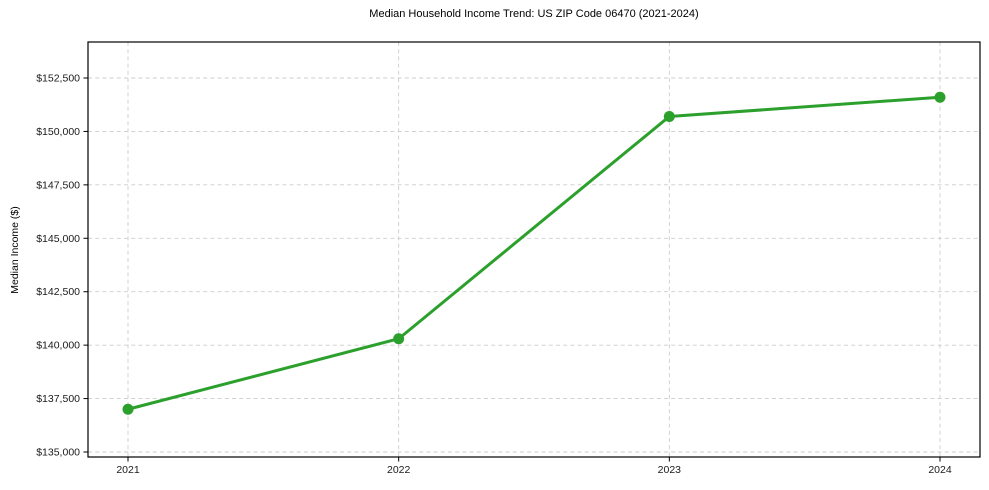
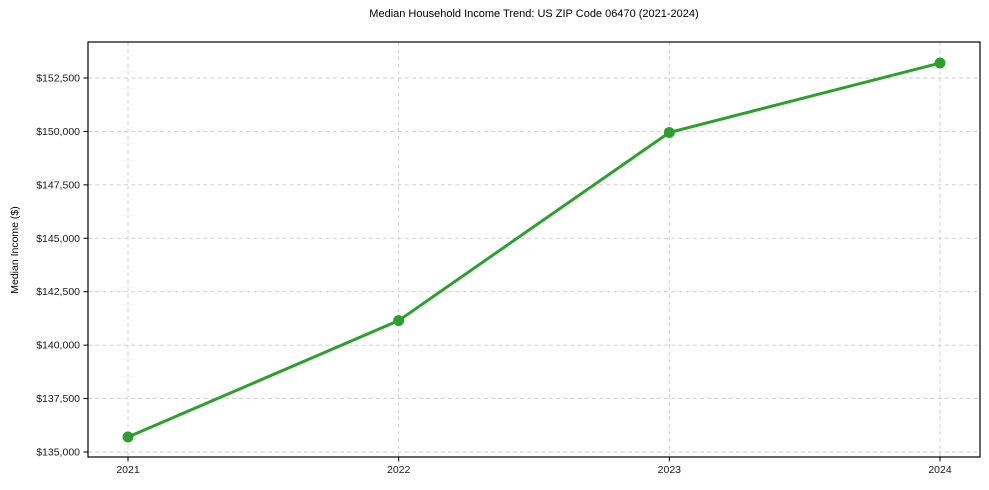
2021: $137000 -> $135700
2022: $140300 -> $141200
2023: $150700 -> $150000
2024: $151600 -> $153200
